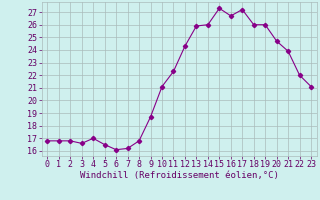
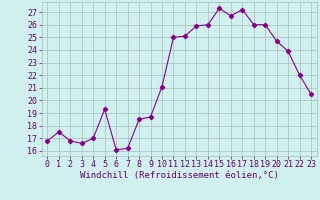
1: 16.8 -> 17.5
5: 16.5 -> 19.3
8: 16.8 -> 18.5
11: 22.3 -> 25.0
12: 24.3 -> 25.1
23: 21.1 -> 20.5
